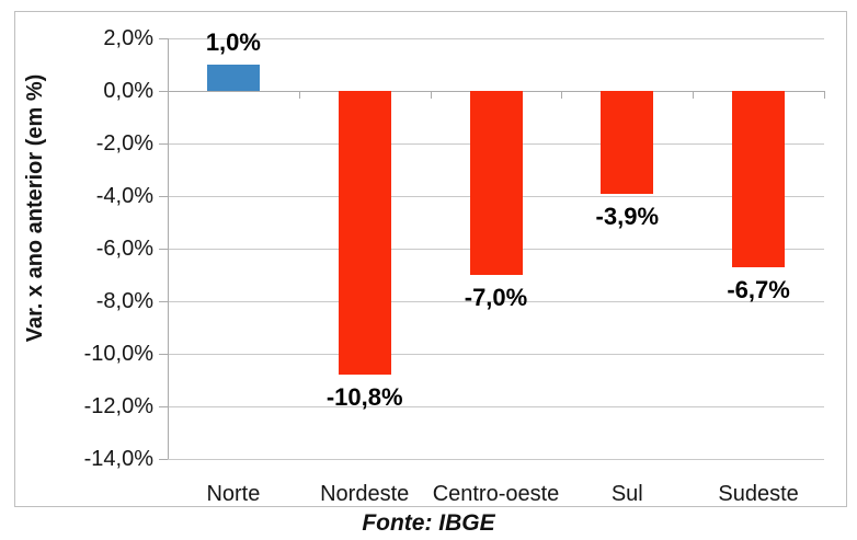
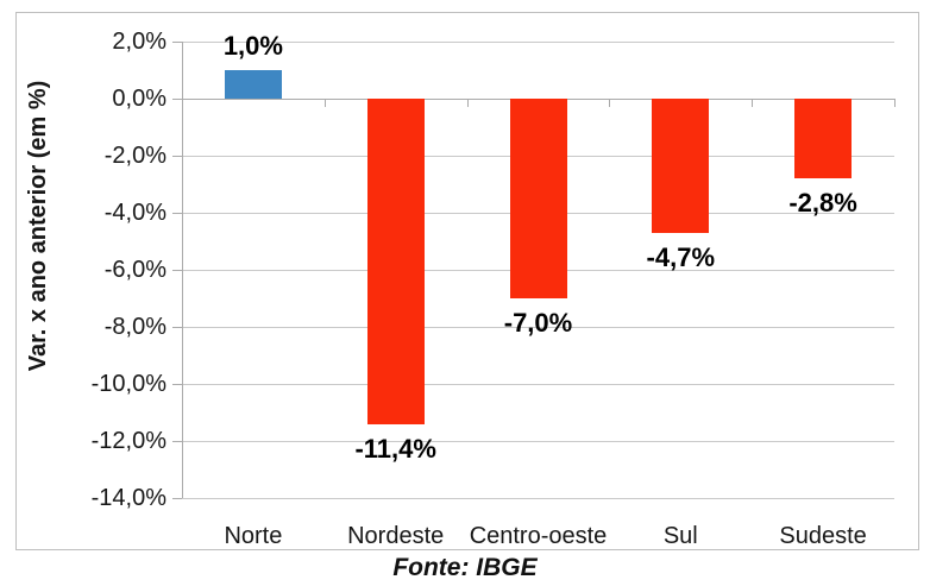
Nordeste: -10,8% -> -11,4%
Sul: -3,9% -> -4,7%
Sudeste: -6,7% -> -2,8%
